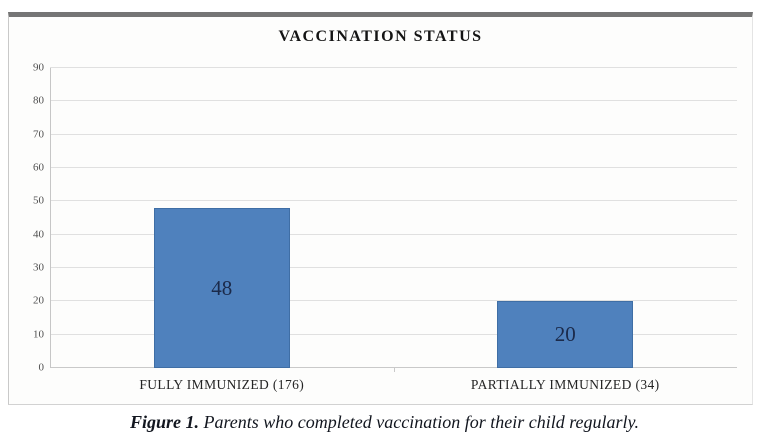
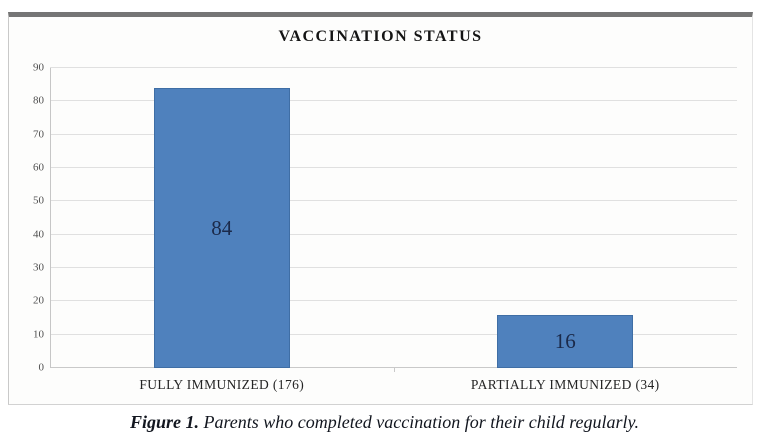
FULLY IMMUNIZED (176): 48 -> 84
PARTIALLY IMMUNIZED (34): 20 -> 16
